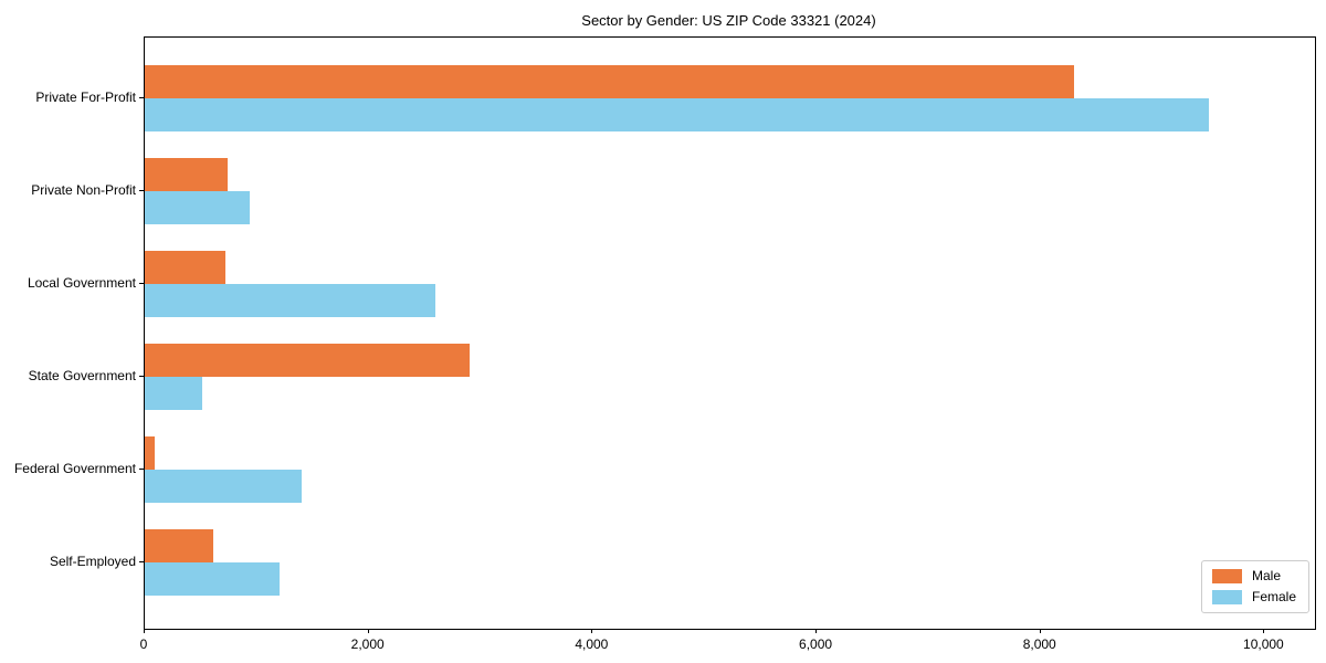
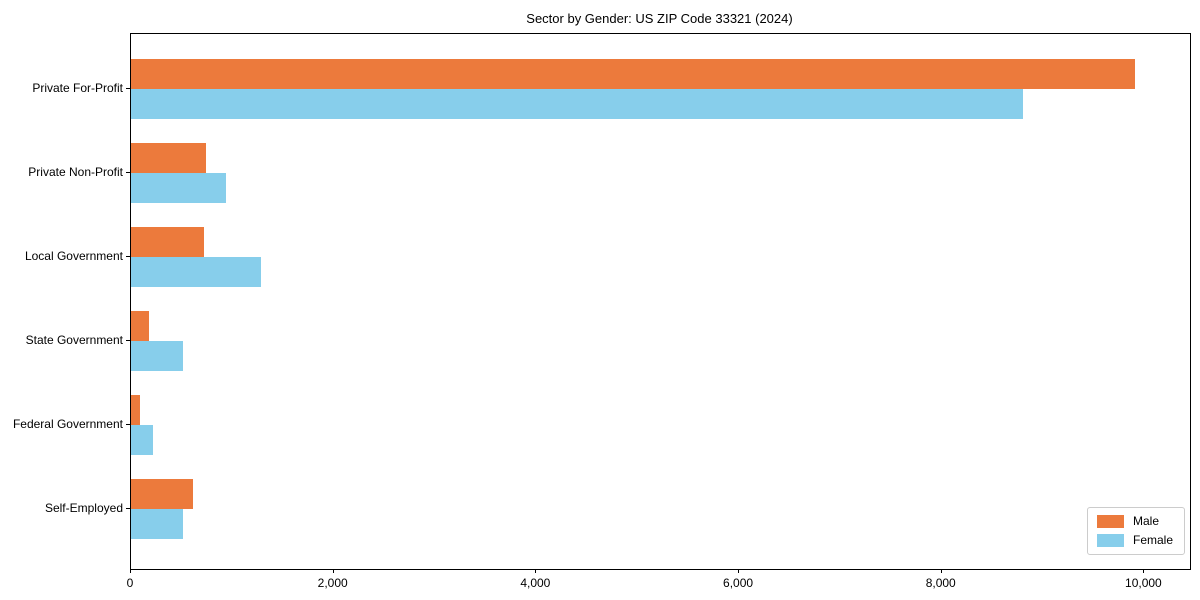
Male/Private For-Profit: 8300 -> 9900
Female/Private For-Profit: 9500 -> 8800
Female/Local Government: 2600 -> 1300
Male/State Government: 2900 -> 200
Female/Federal Government: 1400 -> 200
Female/Self-Employed: 1200 -> 500
